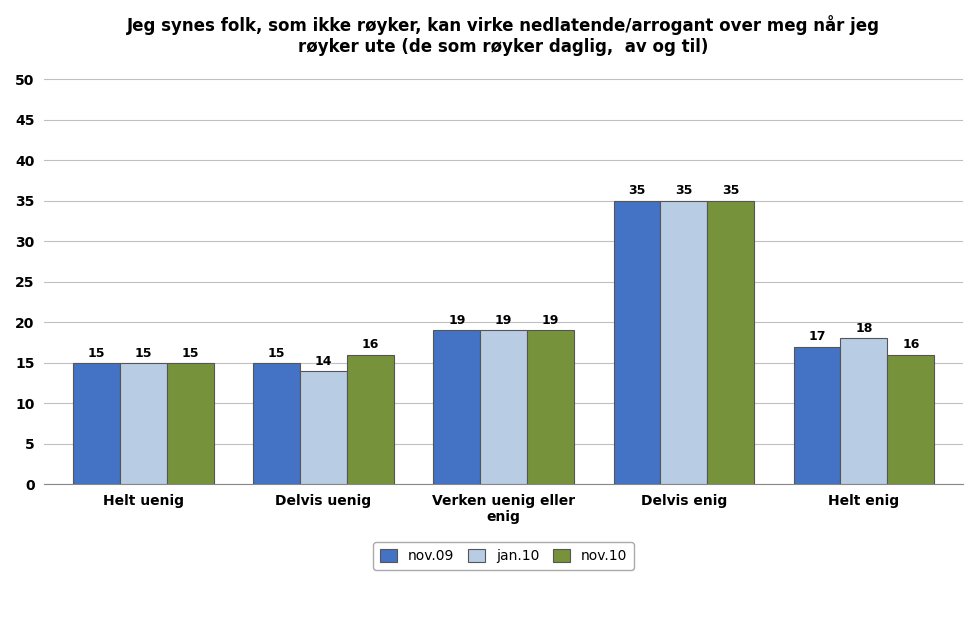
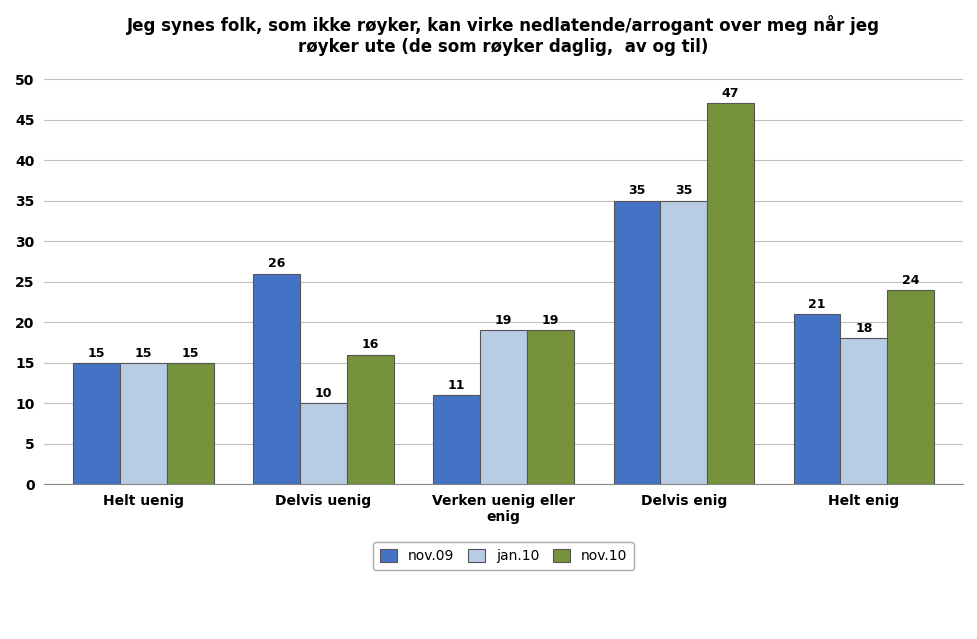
nov.09/Delvis uenig: 15 -> 26
jan.10/Delvis uenig: 14 -> 10
nov.09/Verken uenig eller enig: 19 -> 11
nov.10/Delvis enig: 35 -> 47
nov.09/Helt enig: 17 -> 21
nov.10/Helt enig: 16 -> 24
